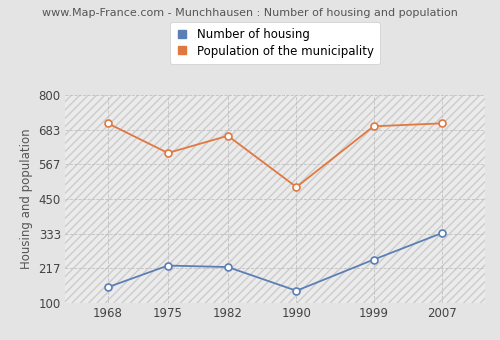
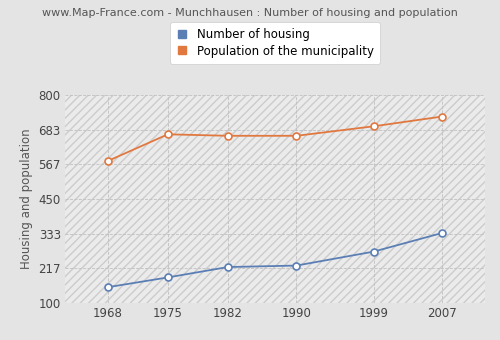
Population of the municipality/1968: 705 -> 578
Number of housing/1975: 225 -> 185
Population of the municipality/1975: 605 -> 668
Number of housing/1990: 140 -> 225
Population of the municipality/1990: 490 -> 663
Number of housing/1999: 245 -> 272
Population of the municipality/2007: 705 -> 728
